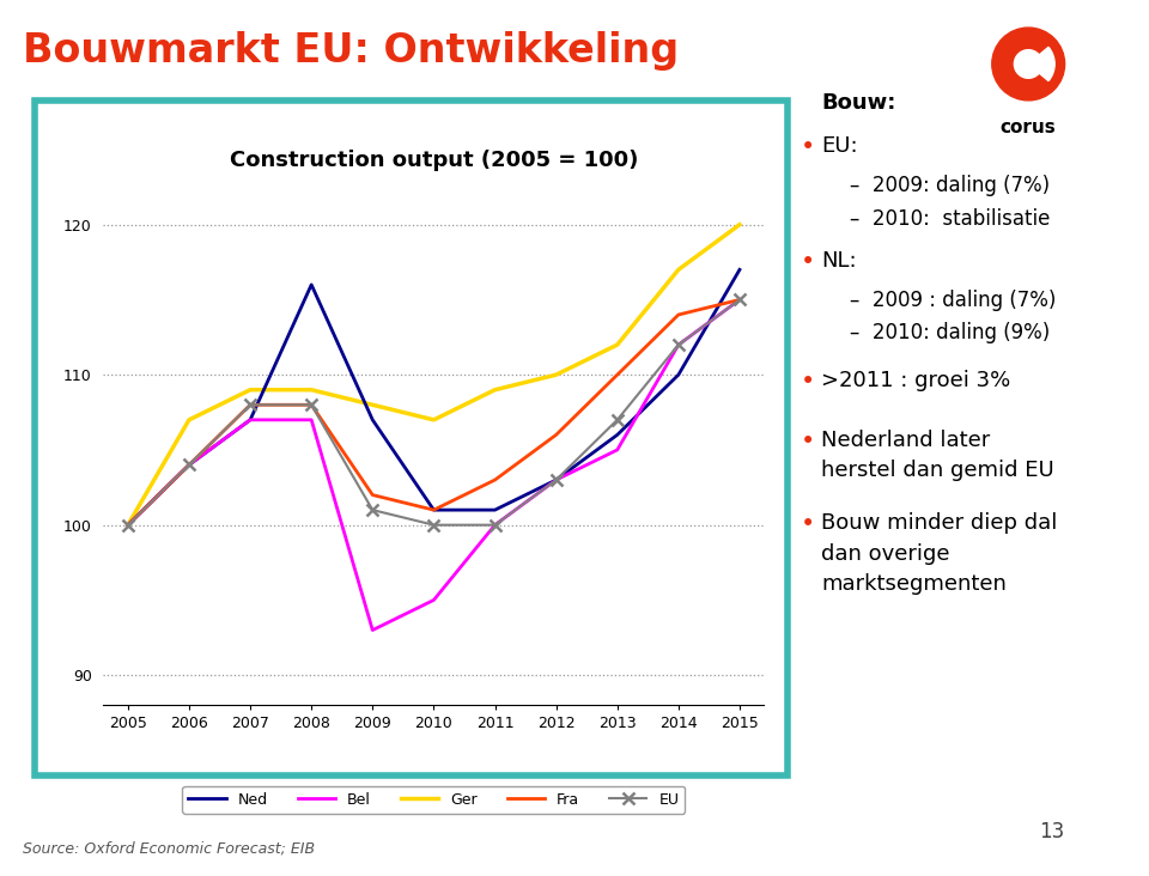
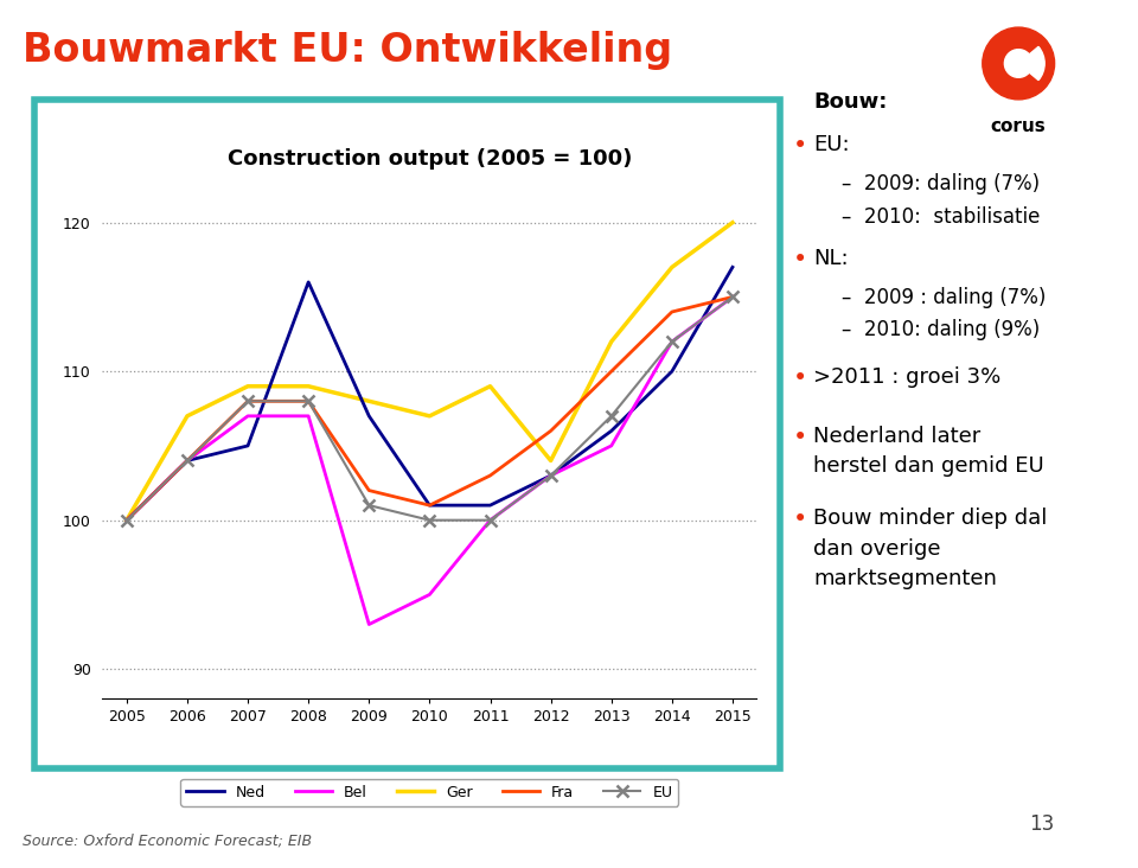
Ned/2007: 107 -> 105
Ger/2012: 110 -> 104
